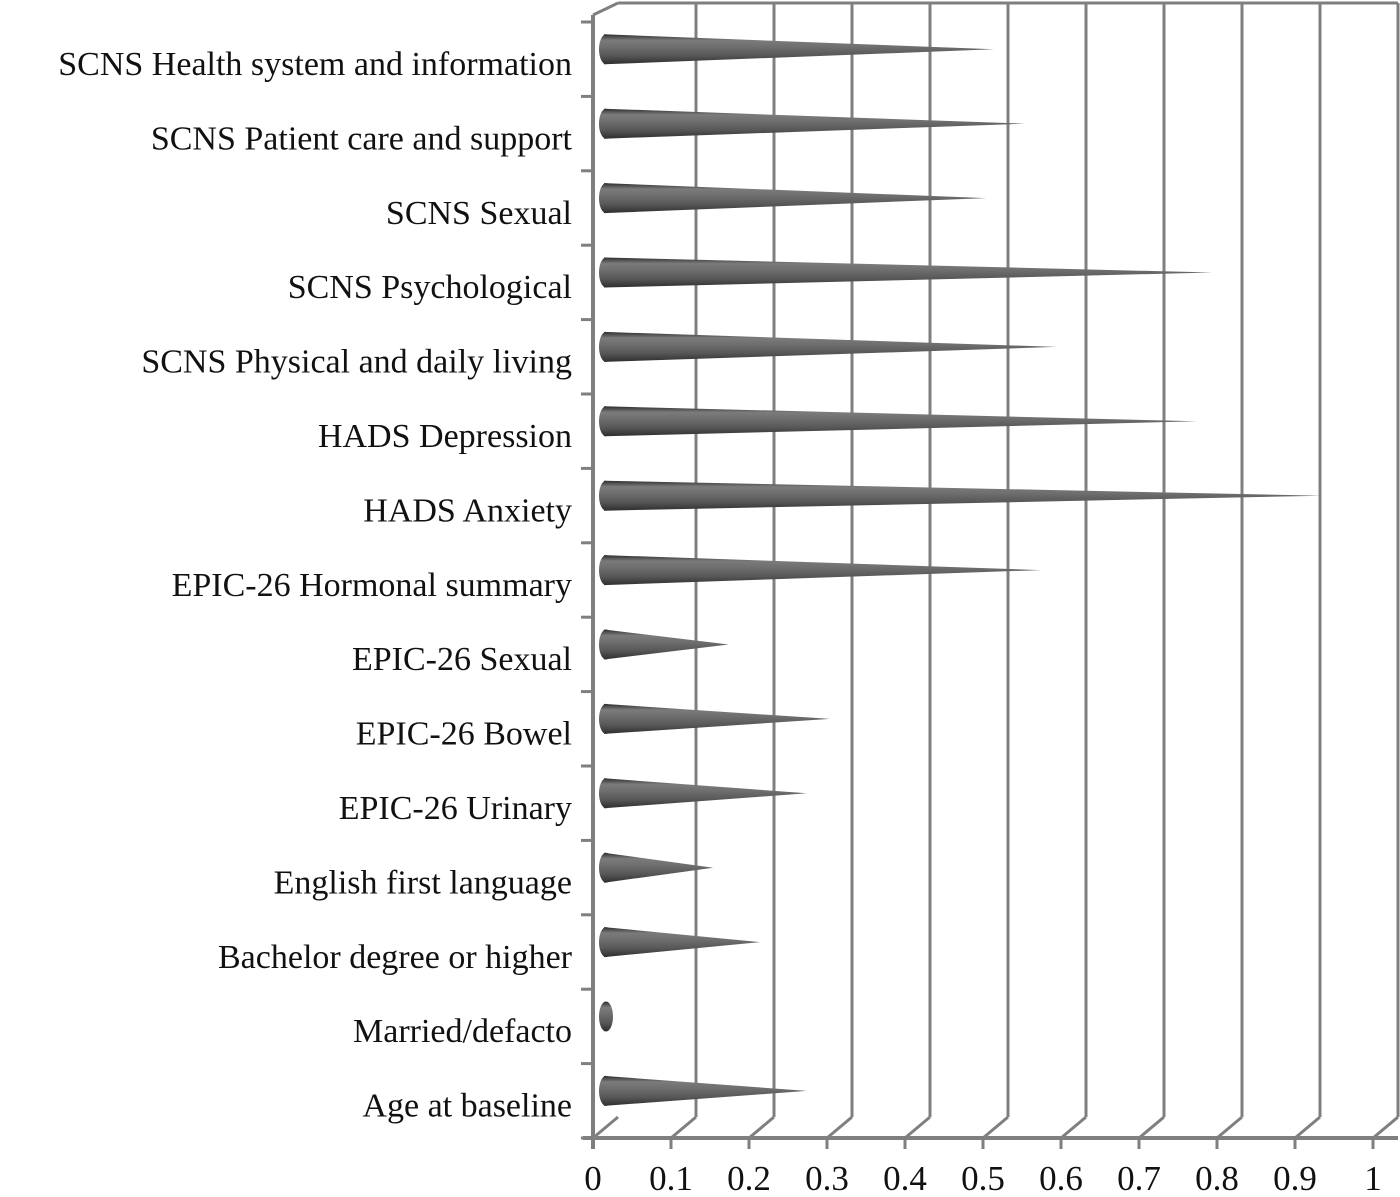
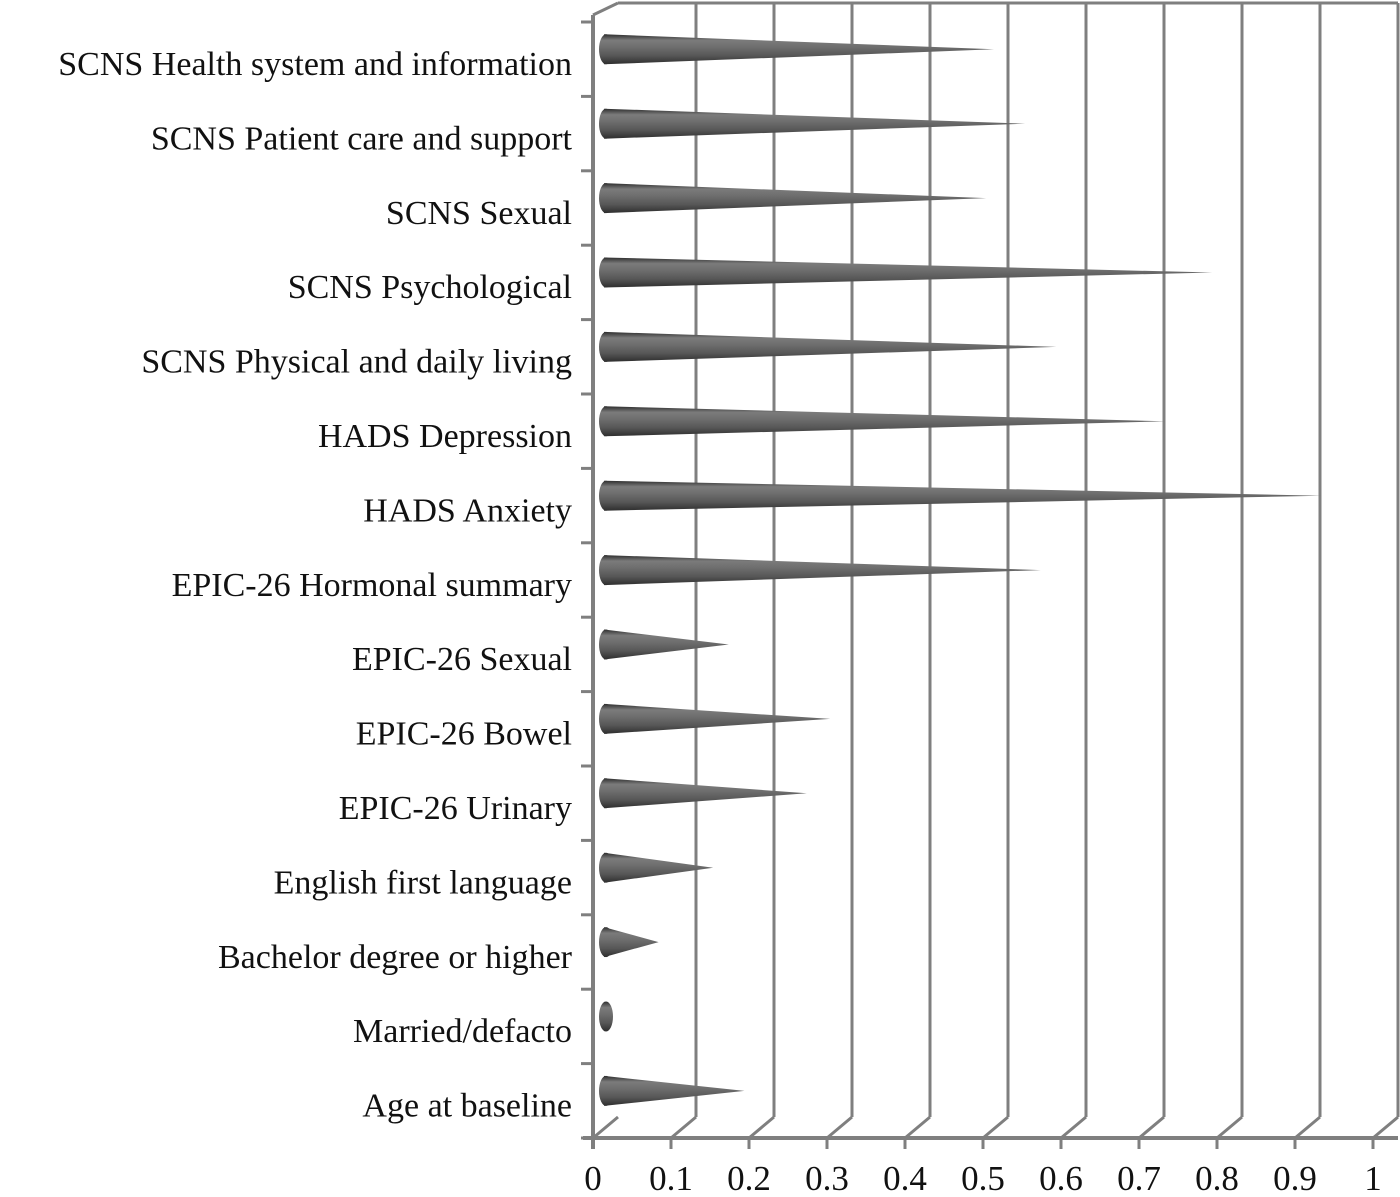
HADS Depression: 0.76 -> 0.72
Bachelor degree or higher: 0.20 -> 0.07
Age at baseline: 0.26 -> 0.18
